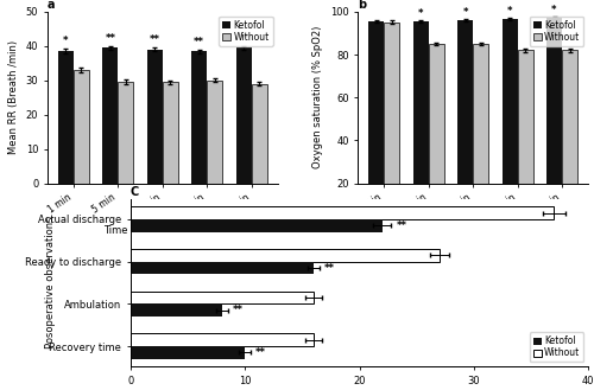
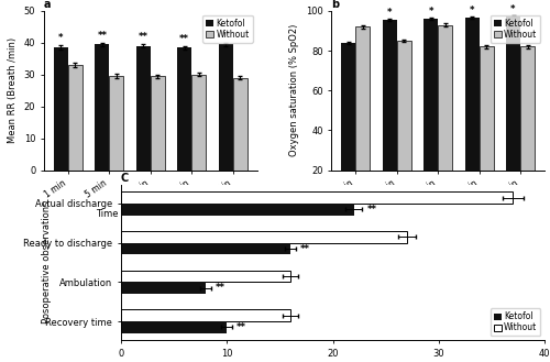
b/Ketofol/1 min: 96 -> 84
b/Without/1 min: 95 -> 92
b/Without/10 min: 85 -> 93
